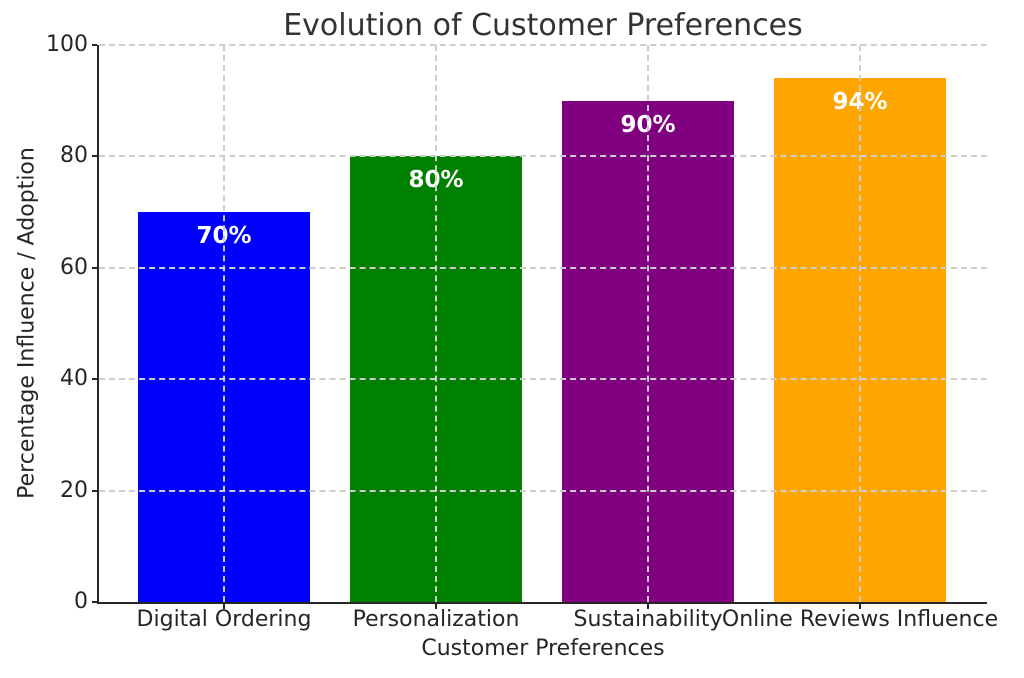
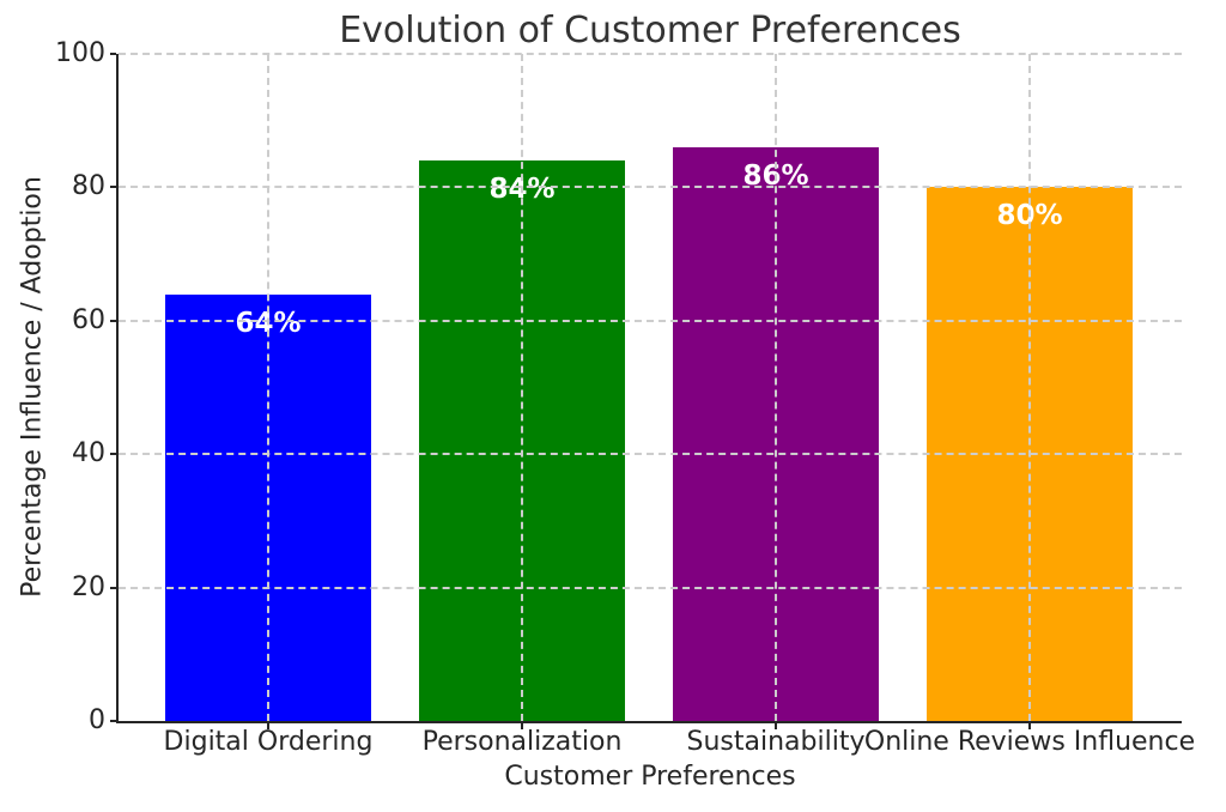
Digital Ordering: 70% -> 64%
Personalization: 80% -> 84%
Sustainability: 90% -> 86%
Online Reviews Influence: 94% -> 80%
